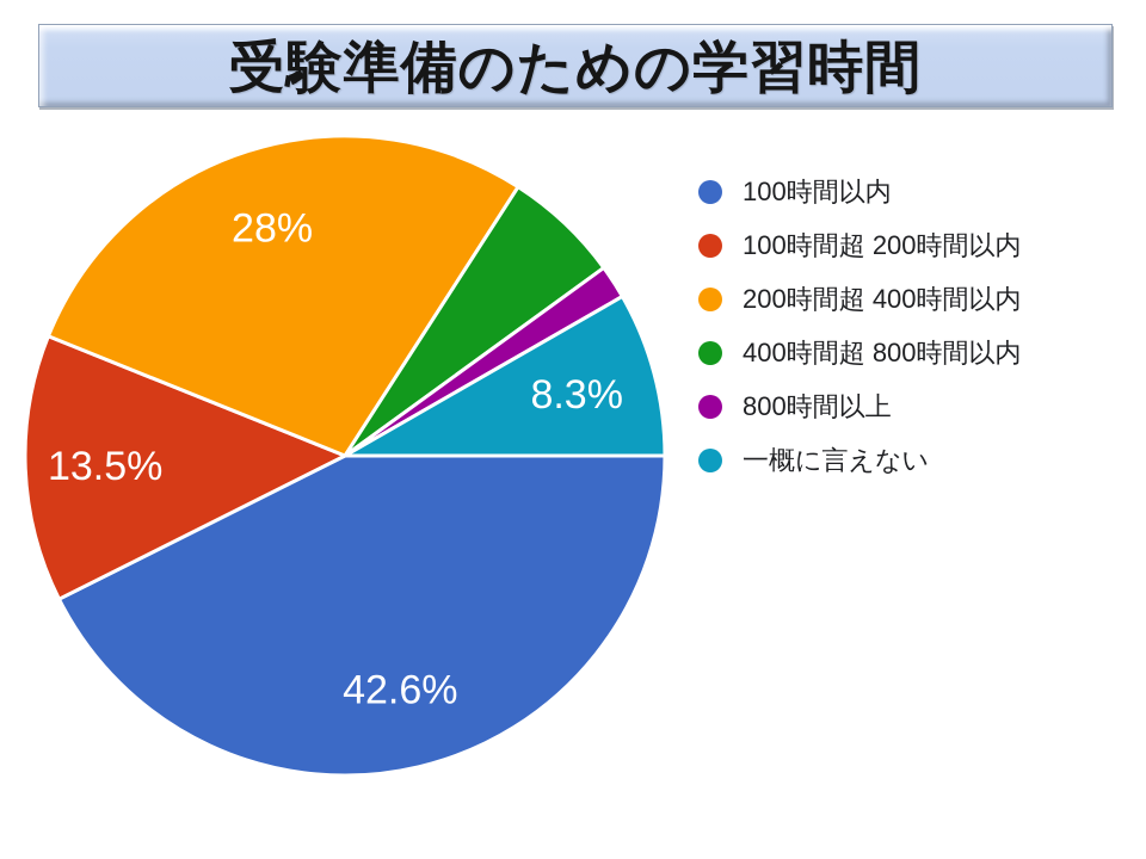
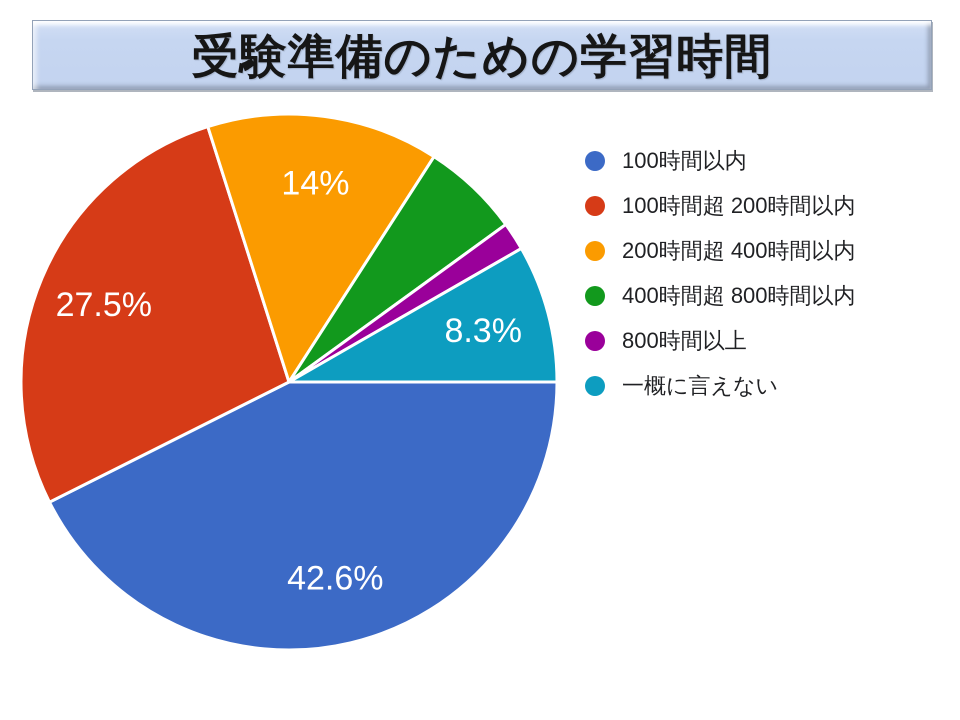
100時間超 200時間以内: 13.5% -> 27.5%
200時間超 400時間以内: 28% -> 14%
